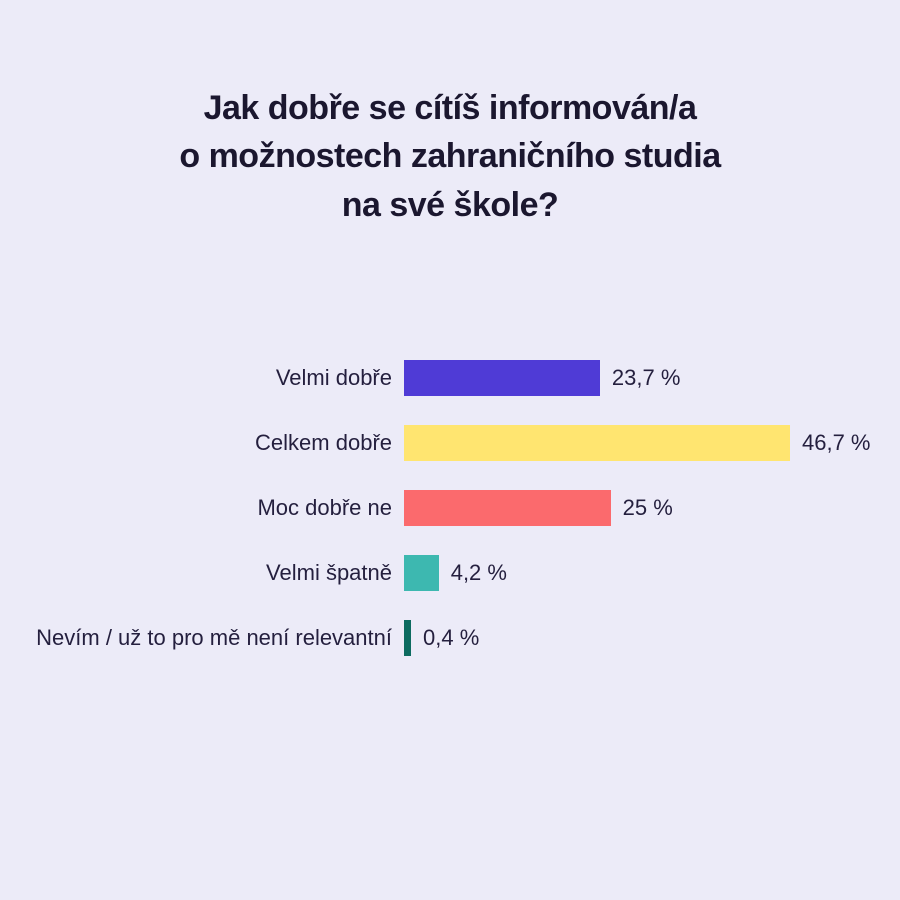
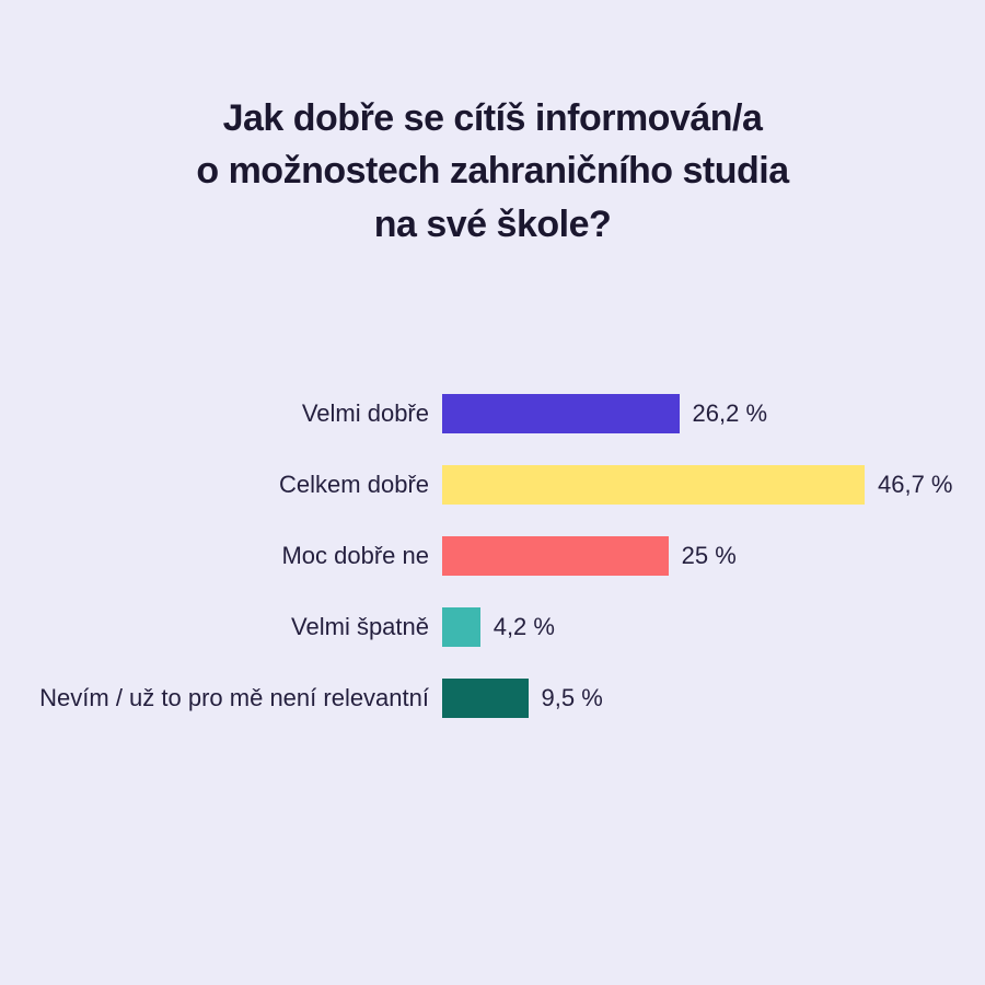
Velmi dobře: 23,7 -> 26,2
Nevím / už to pro mě není relevantní: 0,4 -> 9,5
